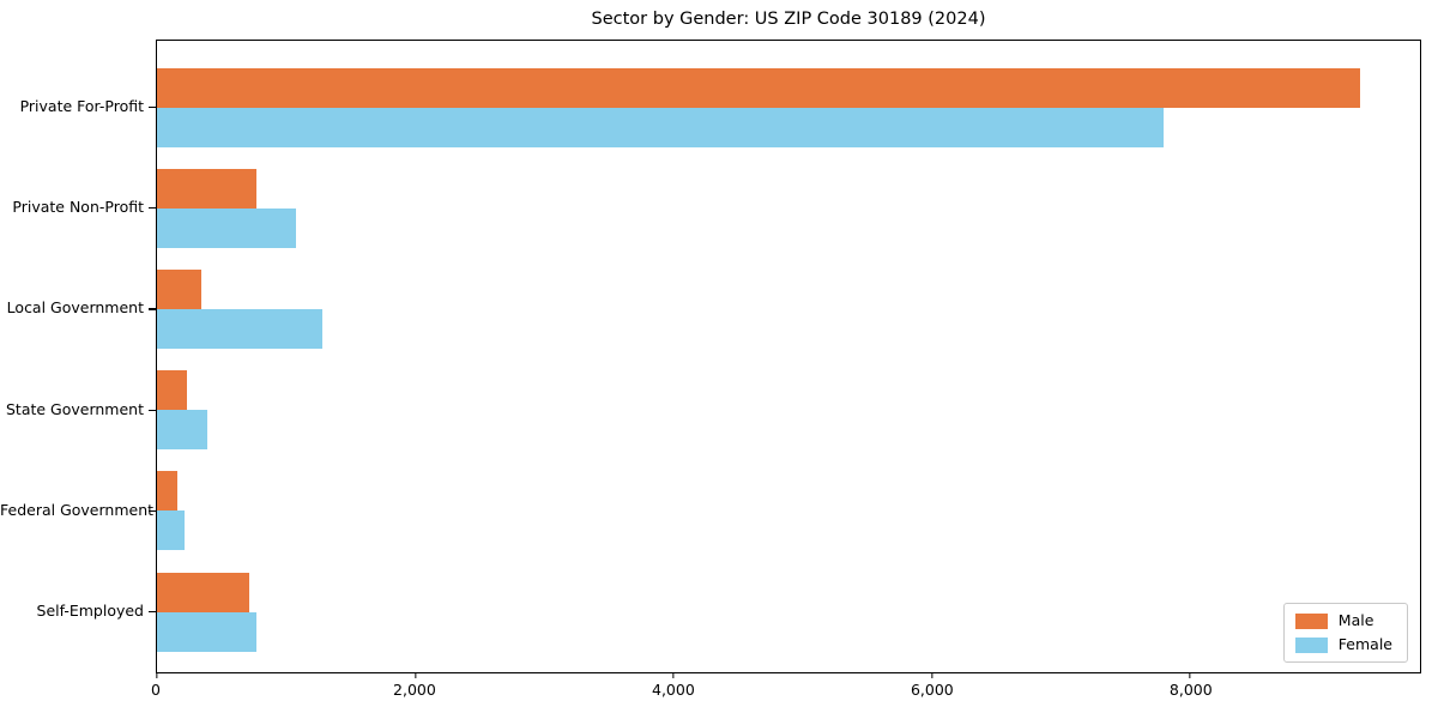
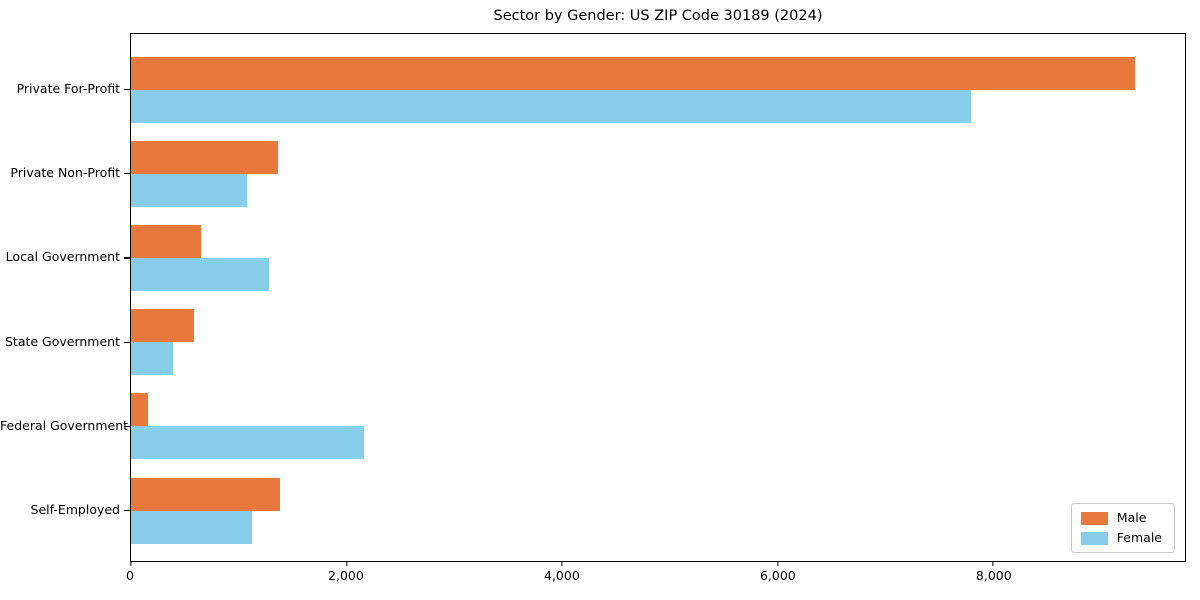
Male/Private Non-Profit: 770 -> 1360
Male/Local Government: 340 -> 650
Male/State Government: 230 -> 580
Female/Federal Government: 210 -> 2160
Male/Self-Employed: 710 -> 1380
Female/Self-Employed: 770 -> 1120
